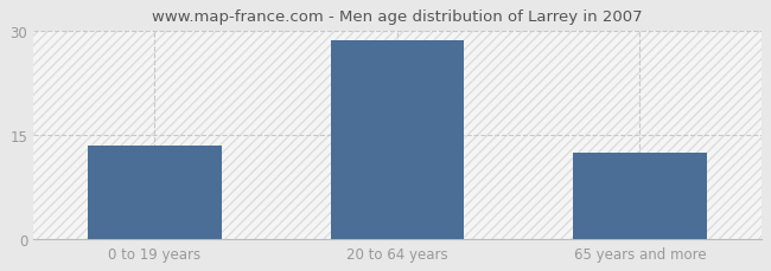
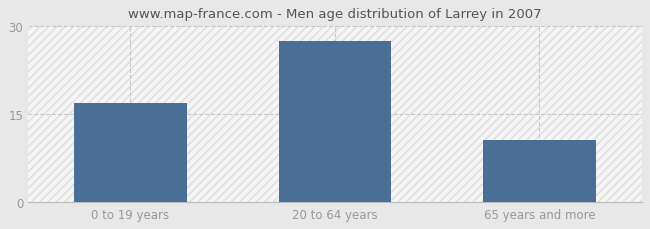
0 to 19 years: 13.5 -> 16.8
20 to 64 years: 28.5 -> 27.4
65 years and more: 12.5 -> 10.6
